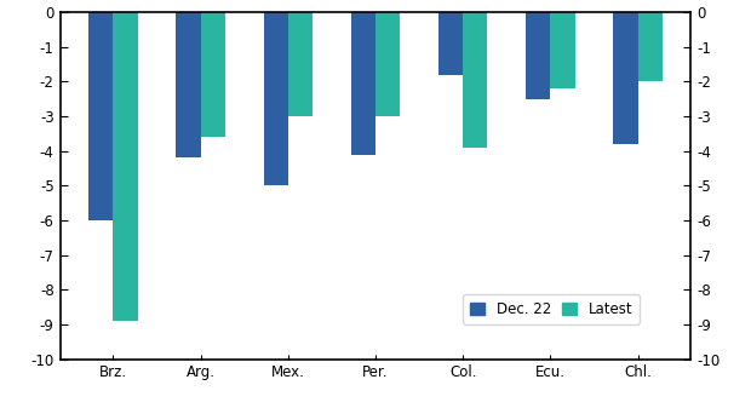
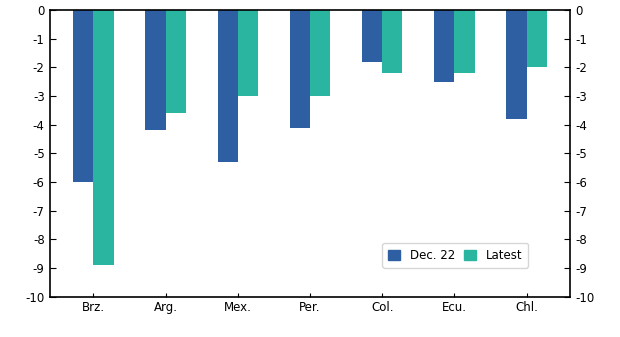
Dec. 22/Mex.: -5.0 -> -5.3
Latest/Col.: -3.9 -> -2.2
